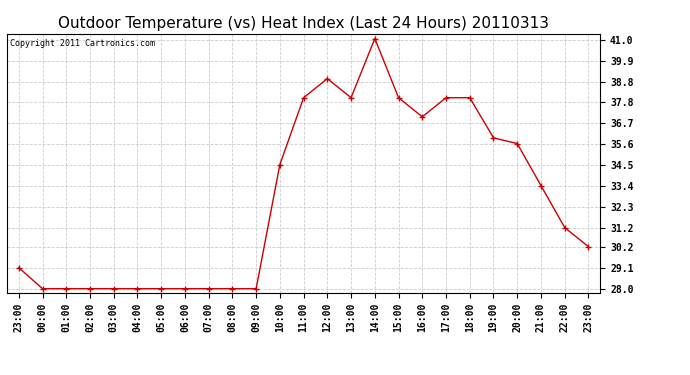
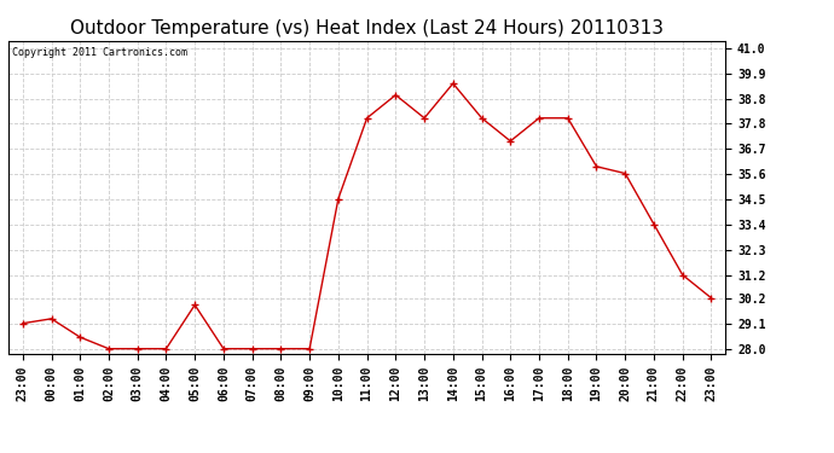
00:00: 28.0 -> 29.3
01:00: 28.0 -> 28.5
05:00: 28.0 -> 29.9
14:00: 41.1 -> 39.5
